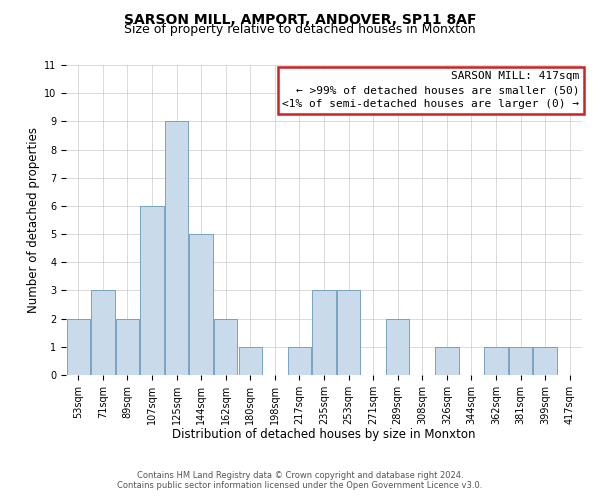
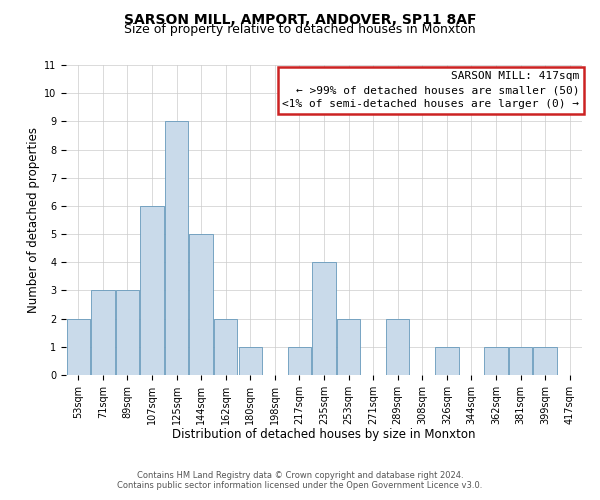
89sqm: 2 -> 3
235sqm: 3 -> 4
253sqm: 3 -> 2
